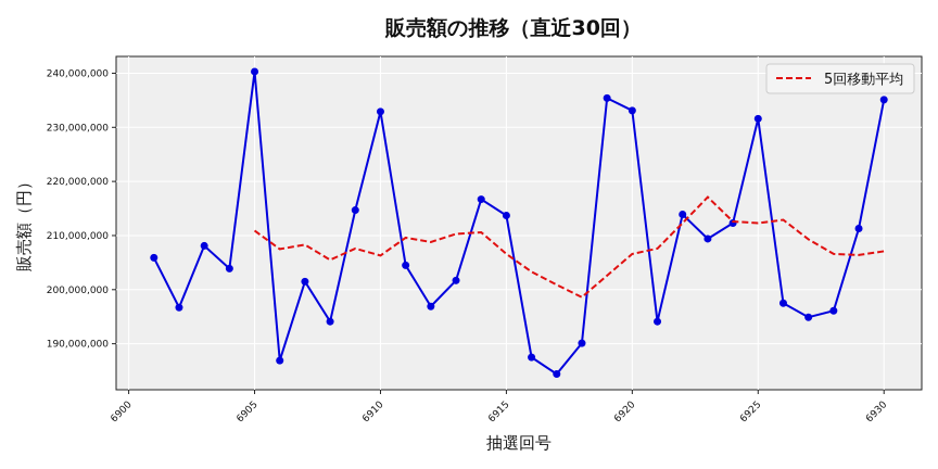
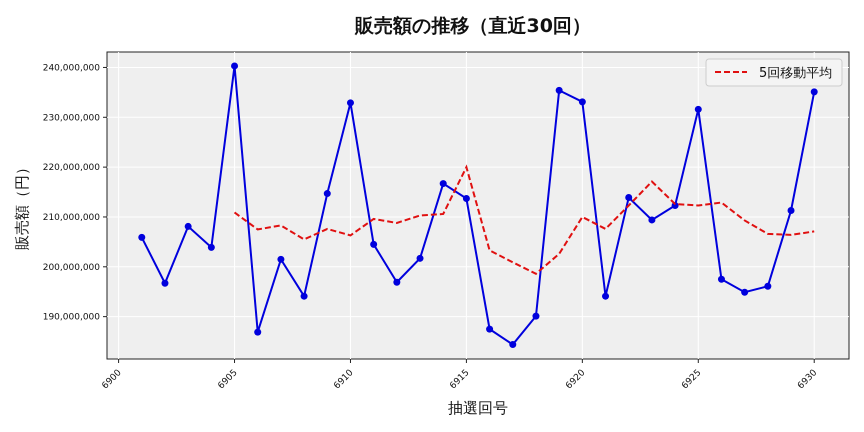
5回移動平均/6915: 207000000 -> 220000000
5回移動平均/6920: 207000000 -> 210000000
